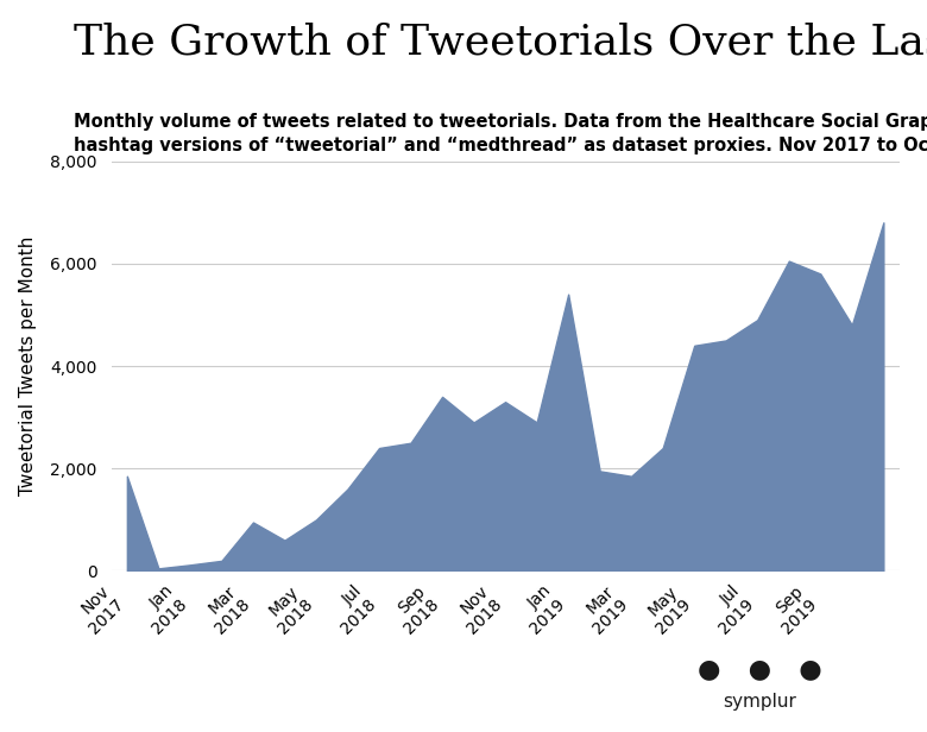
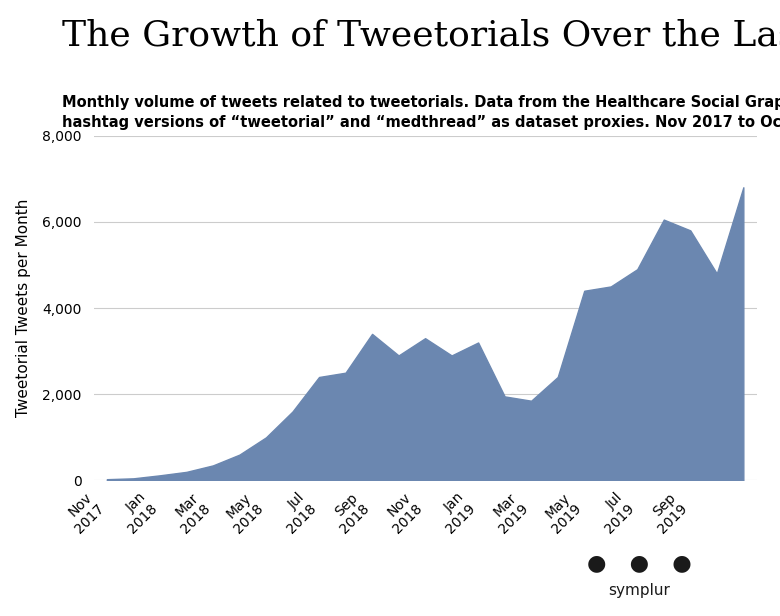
Nov 2017: 1,850 -> 30
Mar 2018: 950 -> 350
Jan 2019: 5,400 -> 3,200
